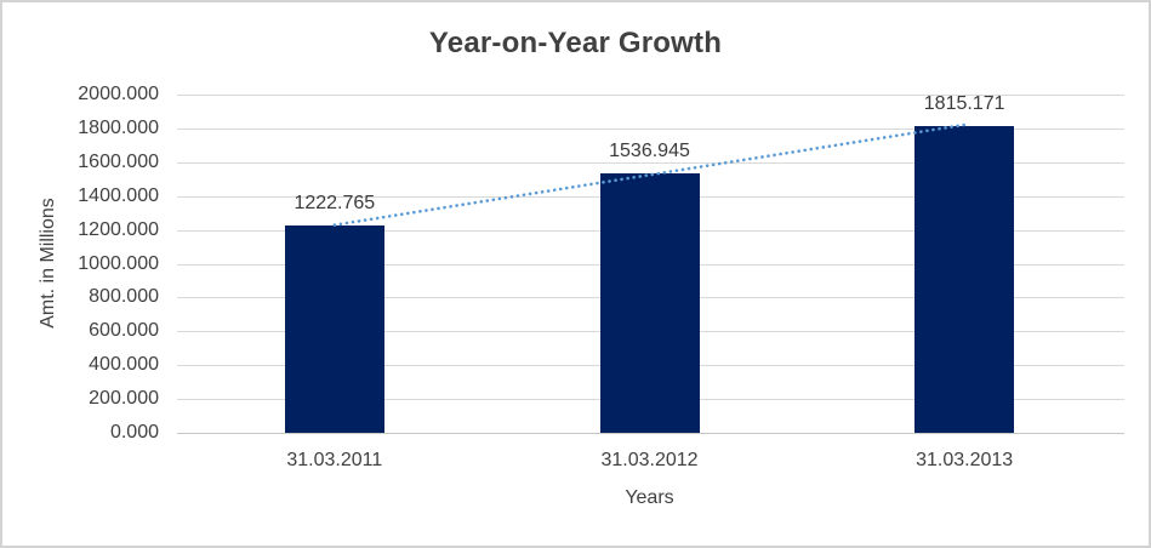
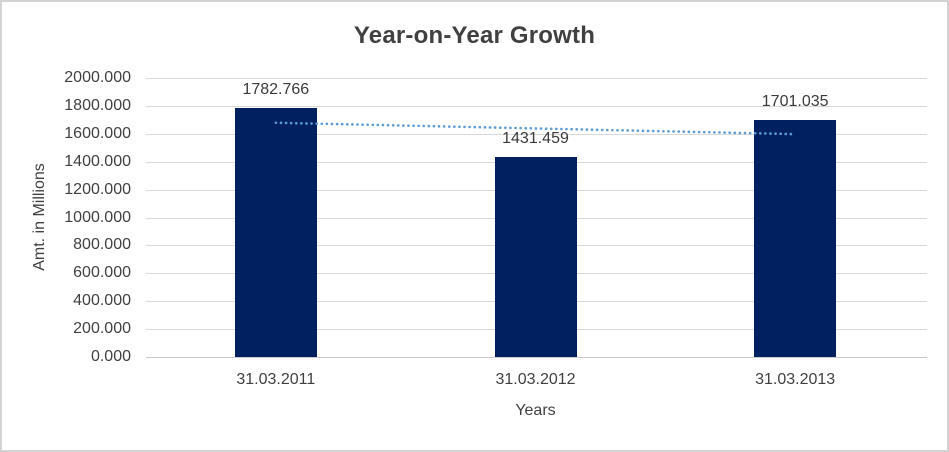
31.03.2011: 1222.765 -> 1782.766
31.03.2012: 1536.945 -> 1431.459
31.03.2013: 1815.171 -> 1701.035
